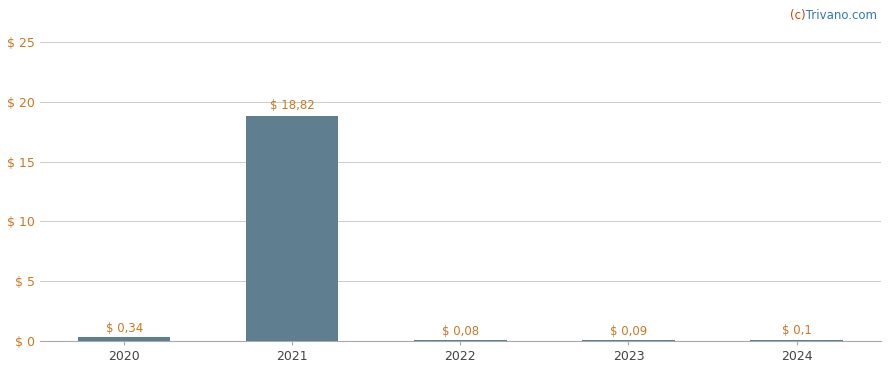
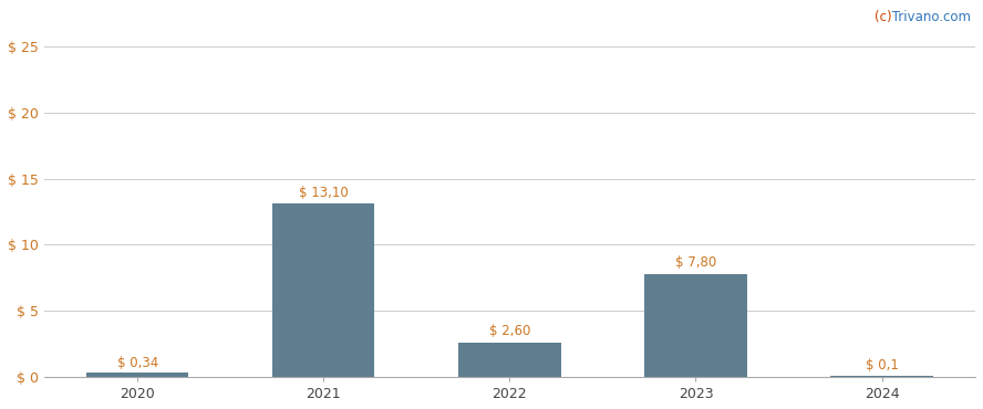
2021: 18,82 -> 13,10
2022: 0,08 -> 2,60
2023: 0,09 -> 7,80
